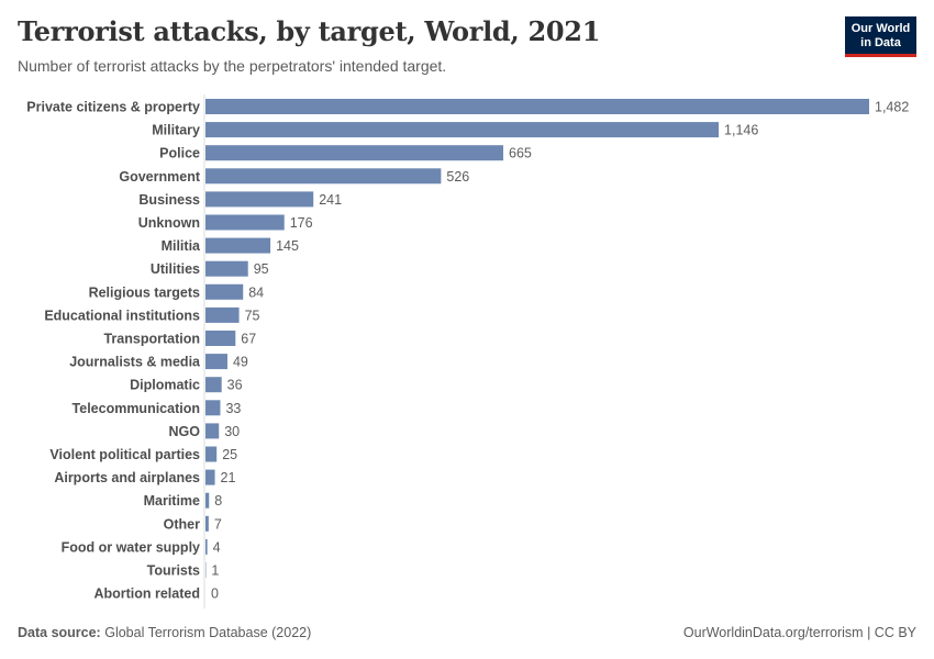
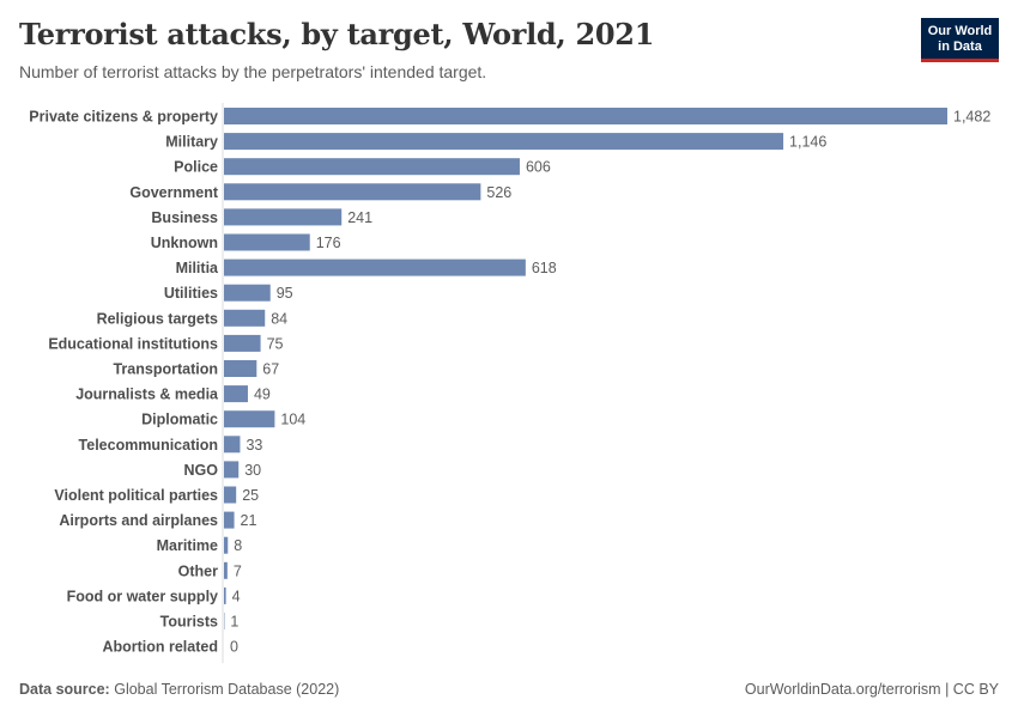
Police: 665 -> 606
Militia: 145 -> 618
Diplomatic: 36 -> 104
